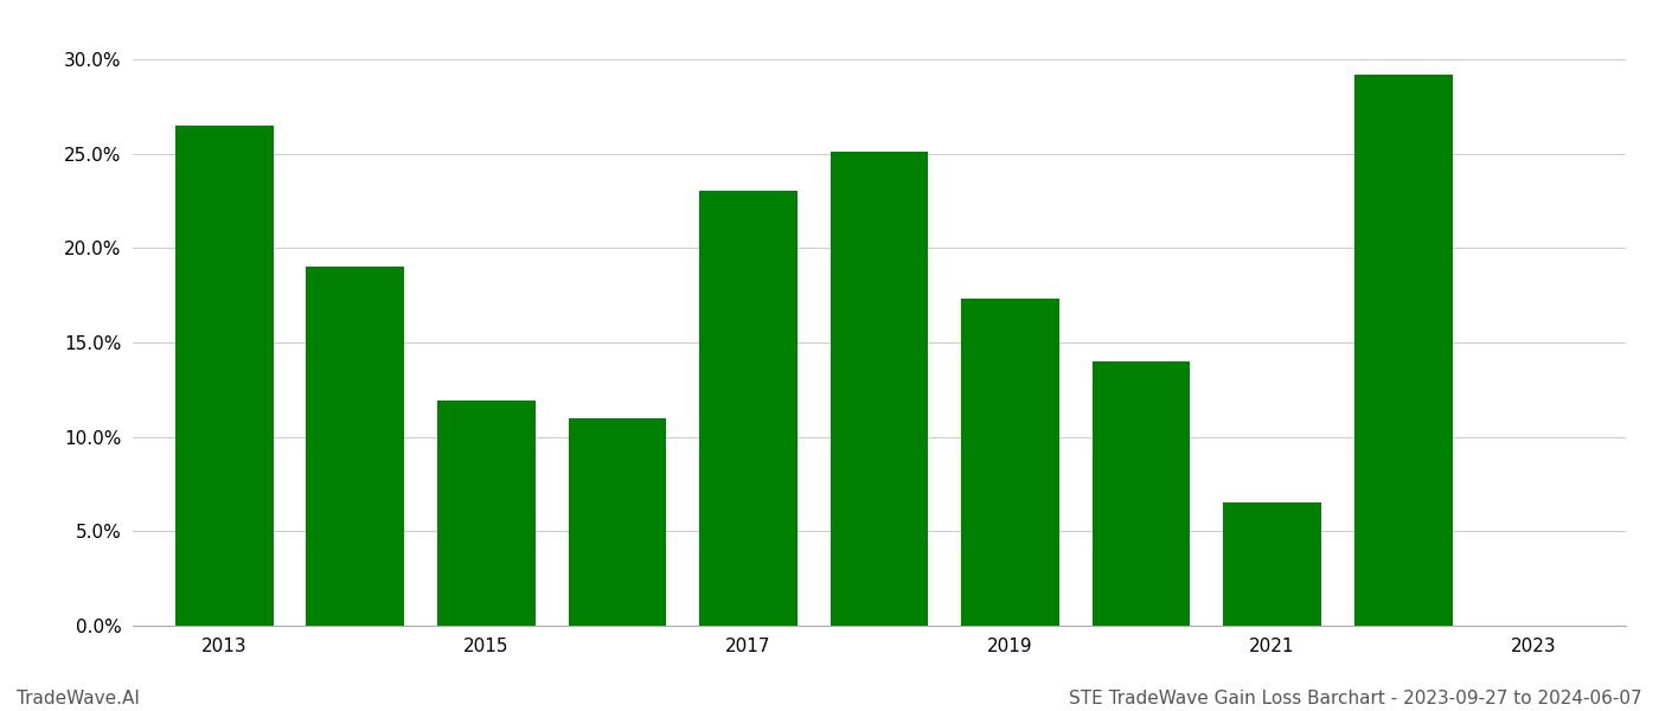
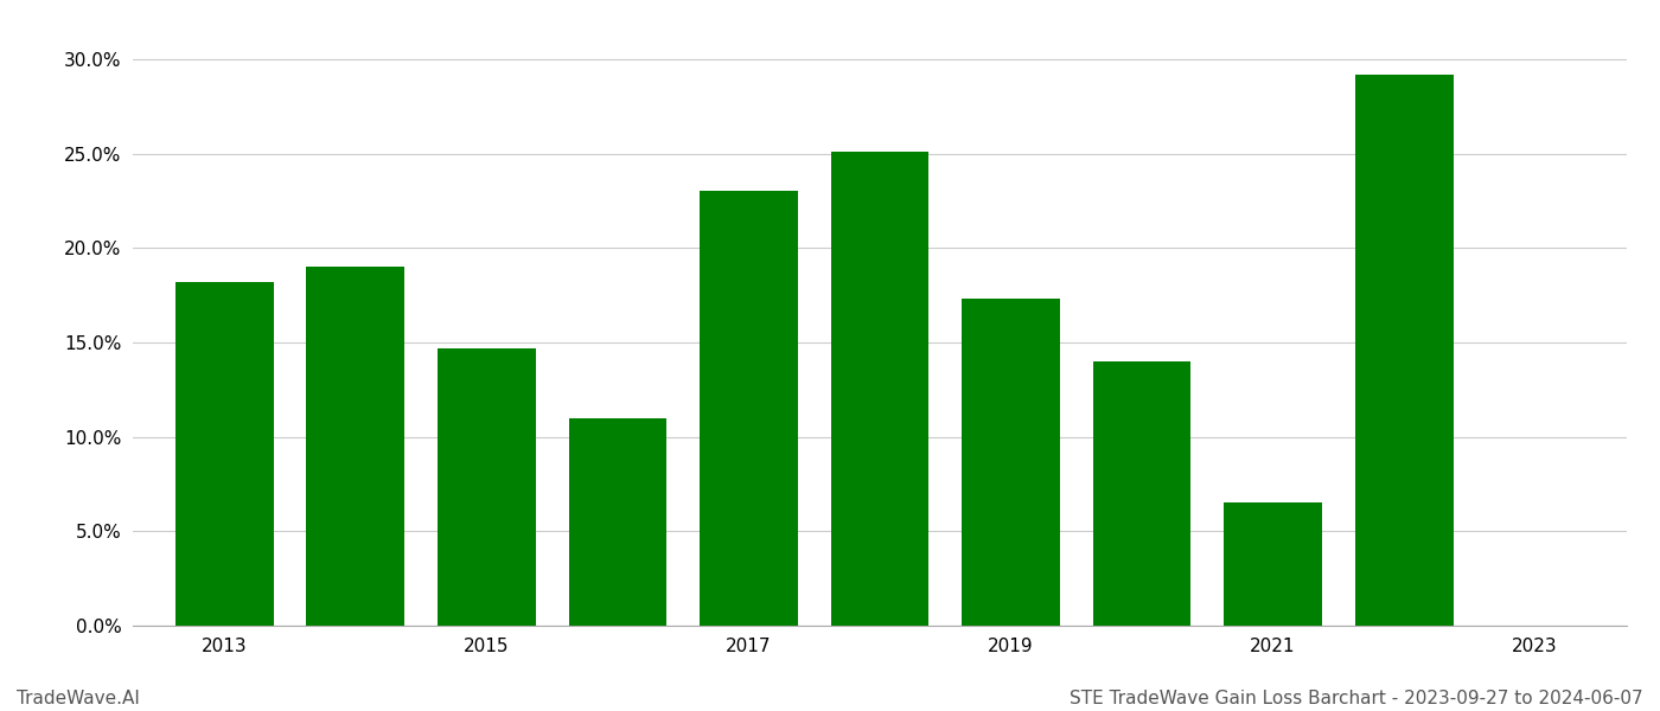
2013: 26.5% -> 18.2%
2015: 11.9% -> 14.7%
